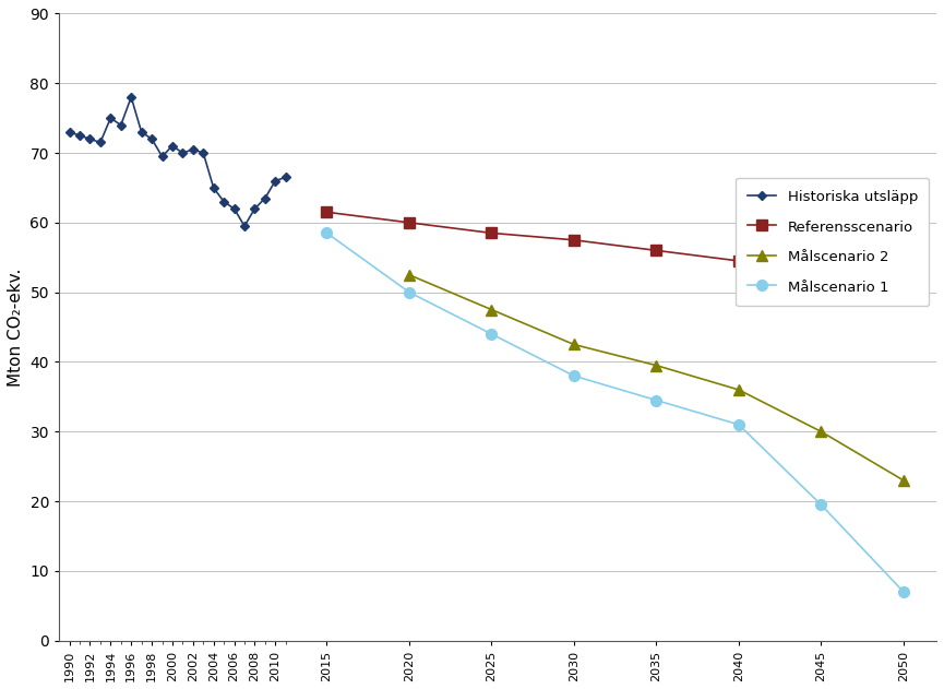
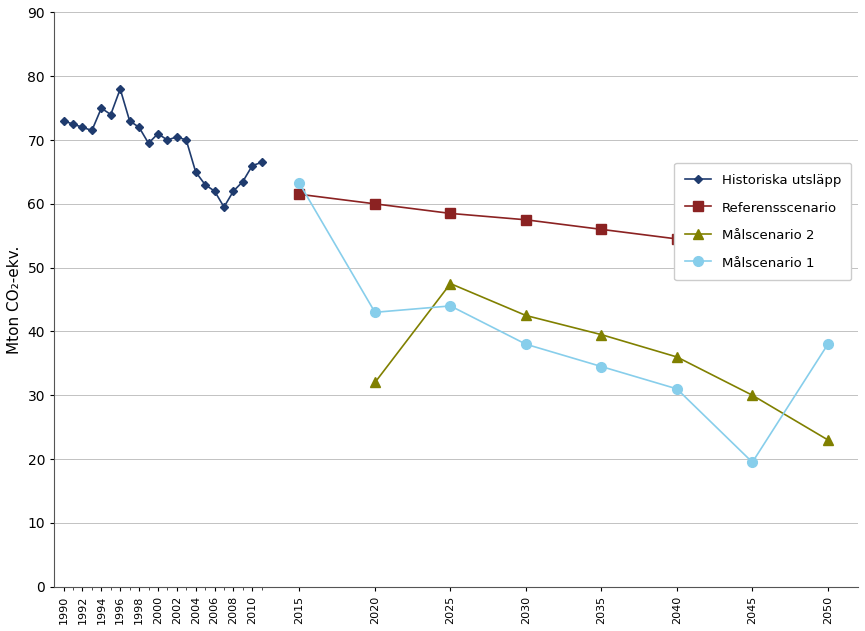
Målscenario 1/2015: 58.5 -> 63.2
Målscenario 2/2020: 52.5 -> 32.0
Målscenario 1/2020: 50.0 -> 43.0
Målscenario 1/2050: 7.0 -> 38.0
